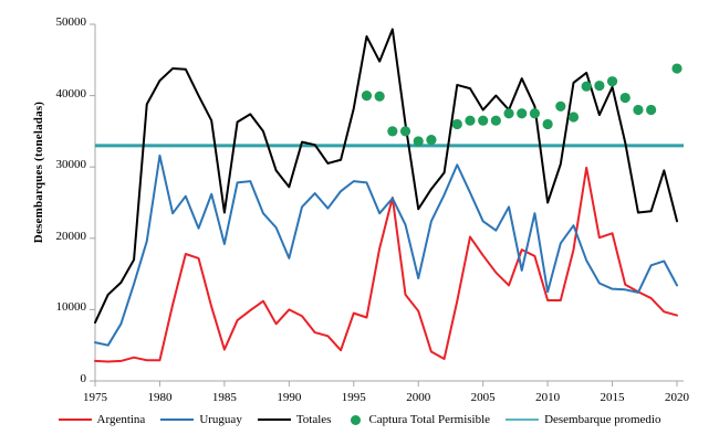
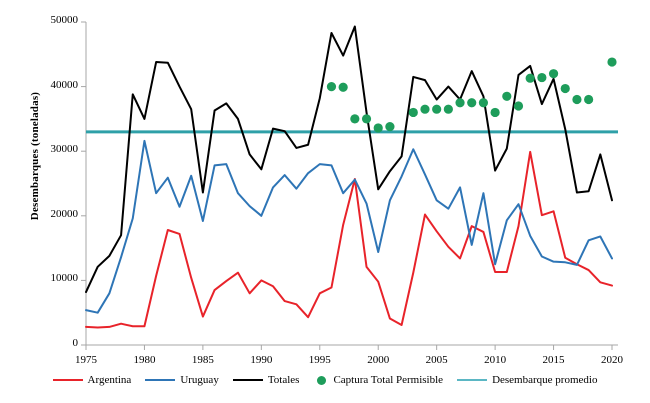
Totales/1980: 42000 -> 35000
Uruguay/1990: 17000 -> 20000
Argentina/1995: 10000 -> 8000
Totales/2010: 25000 -> 27000
